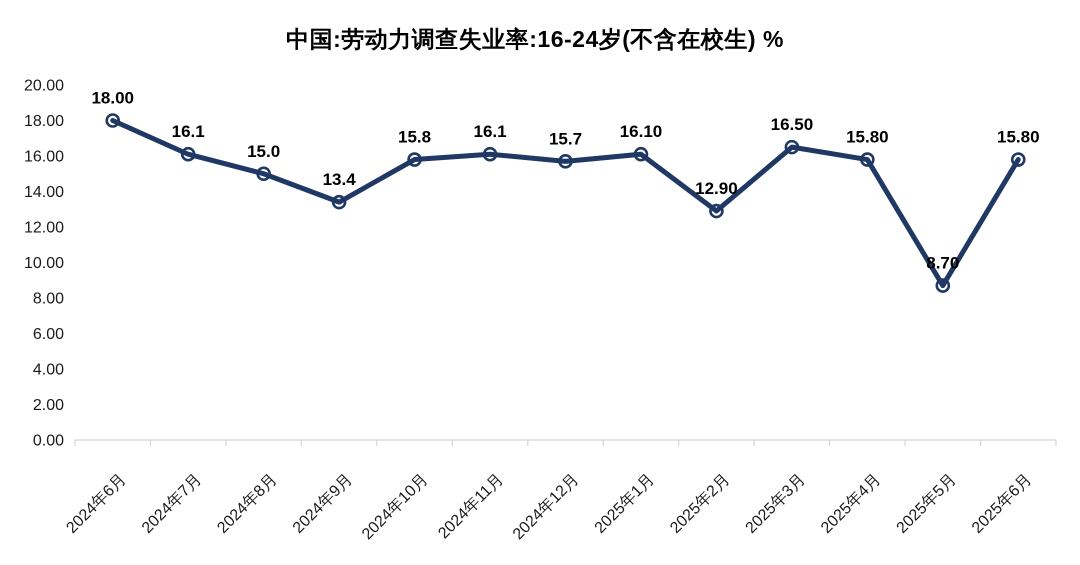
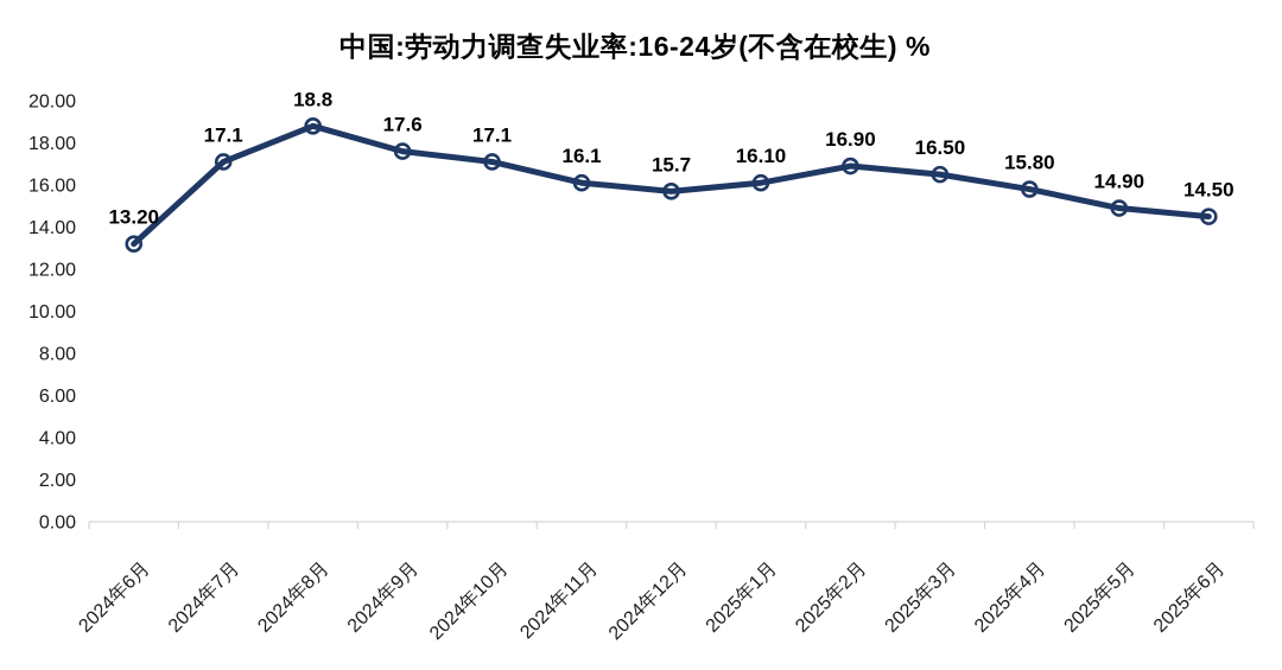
2024年6月: 18.00 -> 13.20
2024年7月: 16.1 -> 17.1
2024年8月: 15.0 -> 18.8
2024年9月: 13.4 -> 17.6
2024年10月: 15.8 -> 17.1
2025年2月: 12.90 -> 16.90
2025年5月: 8.70 -> 14.90
2025年6月: 15.80 -> 14.50
